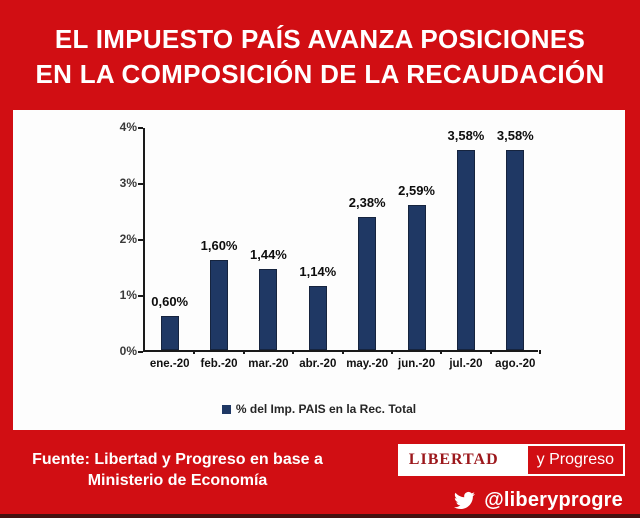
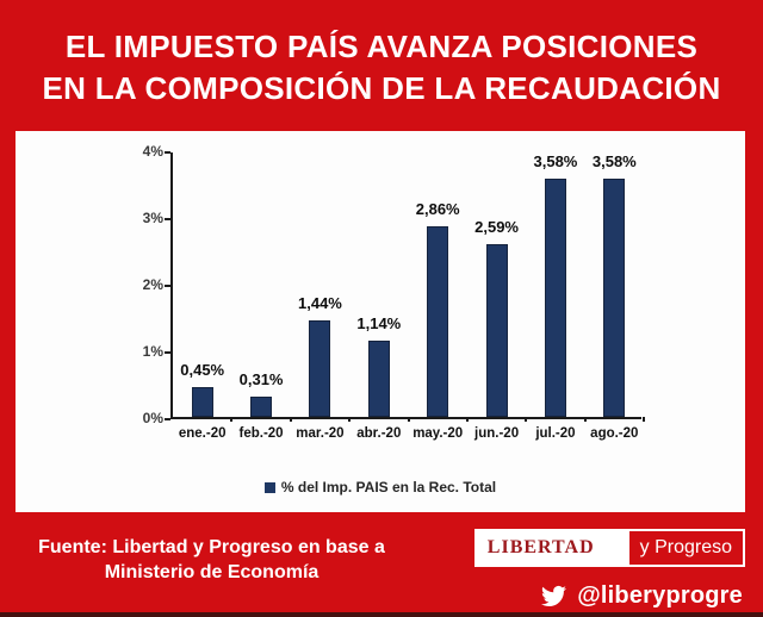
ene.-20: 0,60% -> 0,45%
feb.-20: 1,60% -> 0,31%
may.-20: 2,38% -> 2,86%
